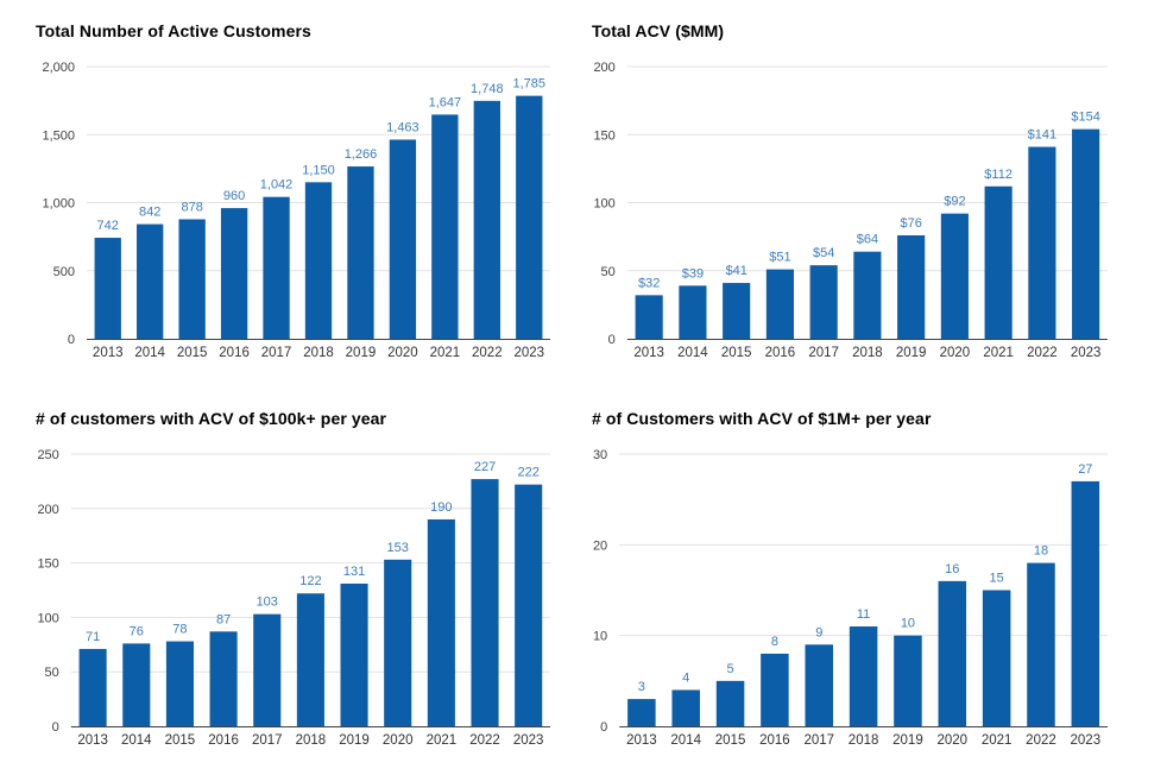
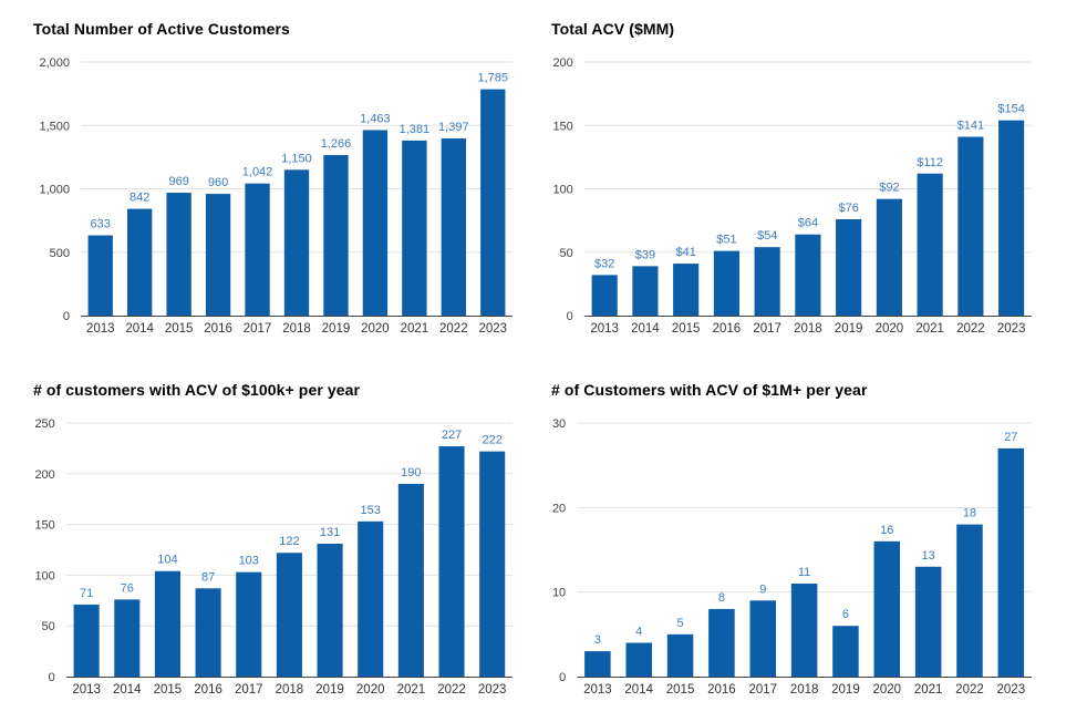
Total Number of Active Customers/2013: 742 -> 633
Total Number of Active Customers/2015: 878 -> 969
Total Number of Active Customers/2021: 1,647 -> 1,381
Total Number of Active Customers/2022: 1,748 -> 1,397
# of customers with ACV of $100k+ per year/2015: 78 -> 104
# of Customers with ACV of $1M+ per year/2019: 10 -> 6
# of Customers with ACV of $1M+ per year/2021: 15 -> 13
